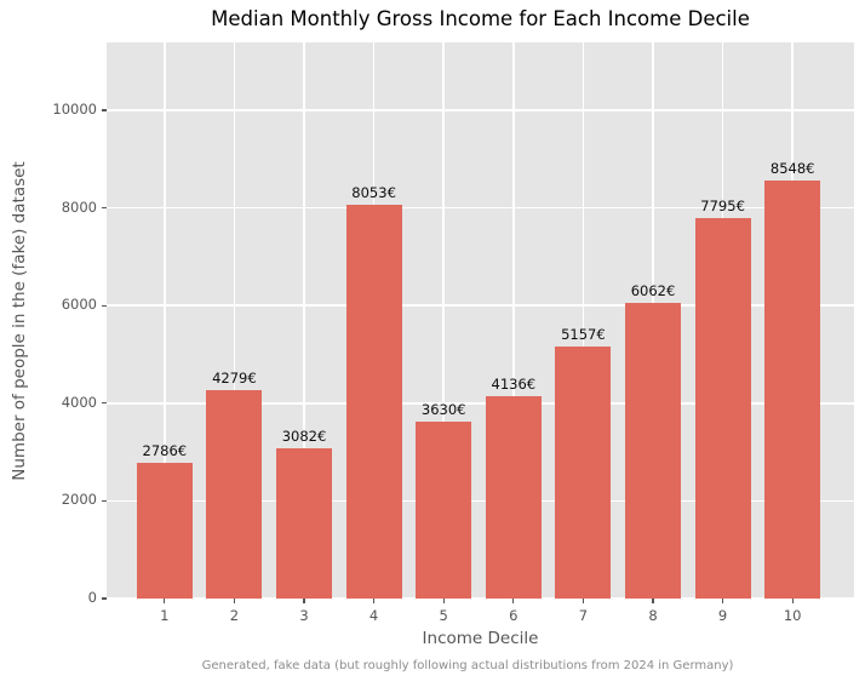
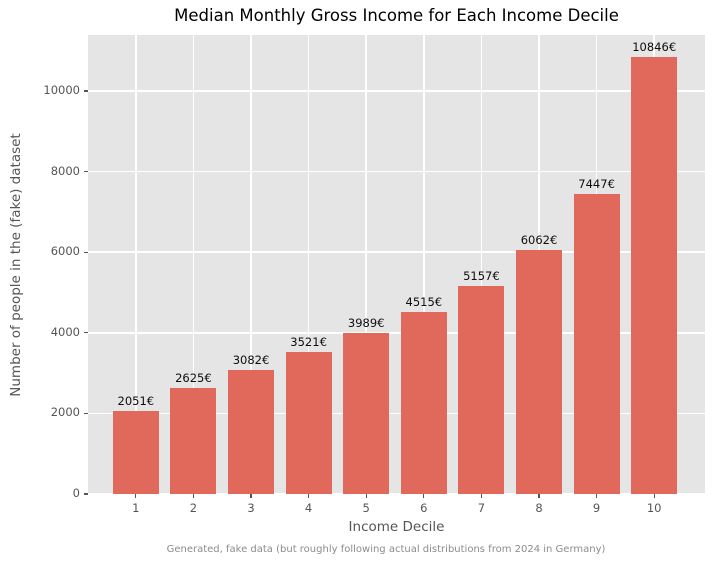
1: 2786 -> 2051
2: 4279 -> 2625
4: 8053 -> 3521
5: 3630 -> 3989
6: 4136 -> 4515
9: 7795 -> 7447
10: 8548 -> 10846
